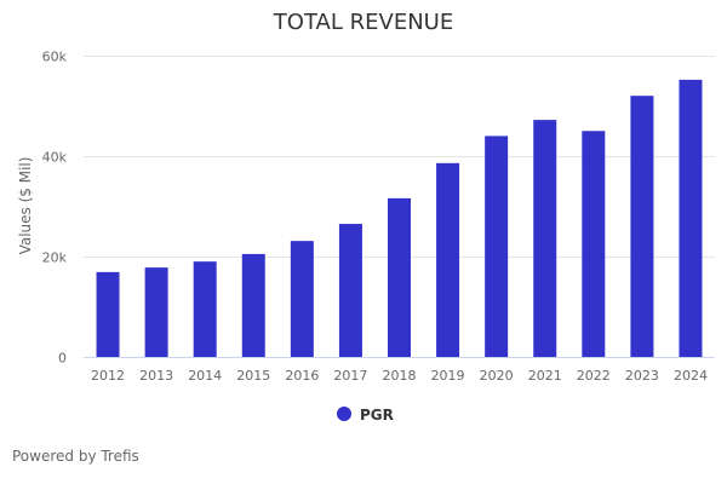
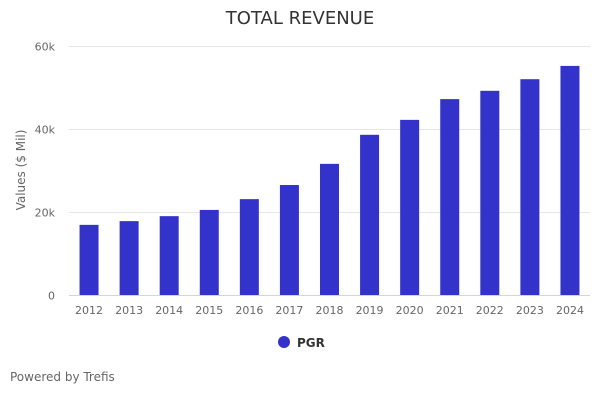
2020: 44k -> 42k
2022: 45k -> 49k
